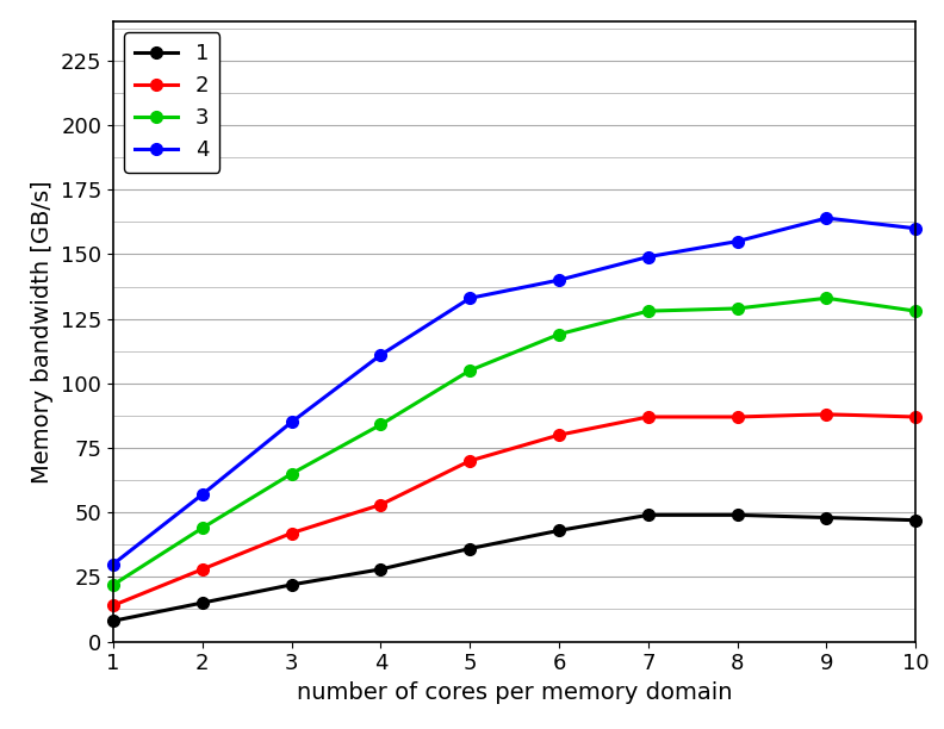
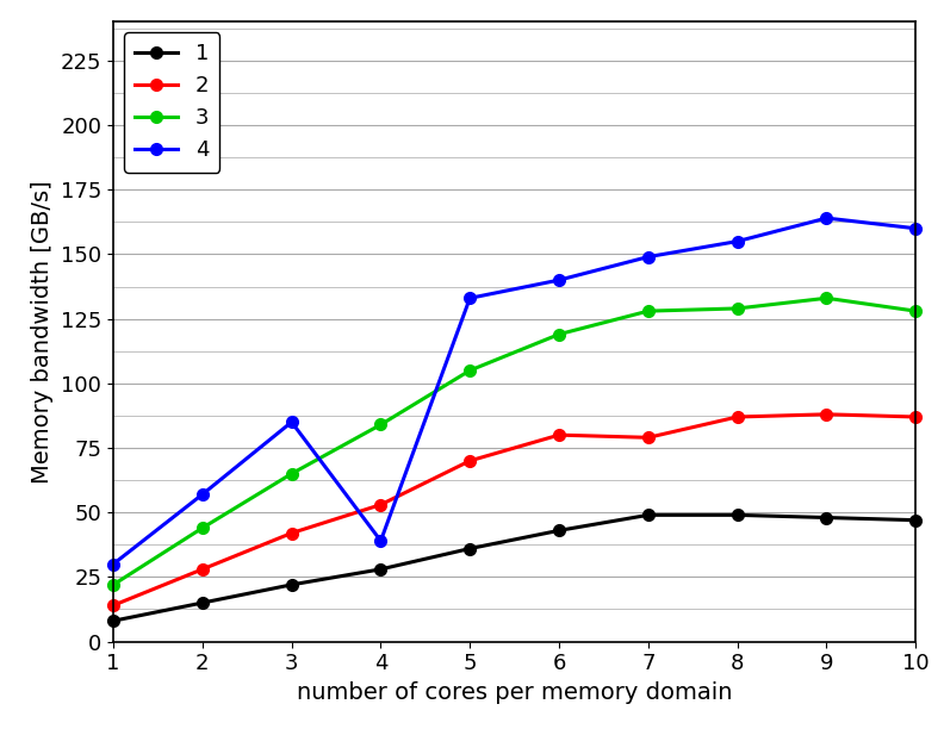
4/4: 111 -> 39
2/7: 87 -> 79
